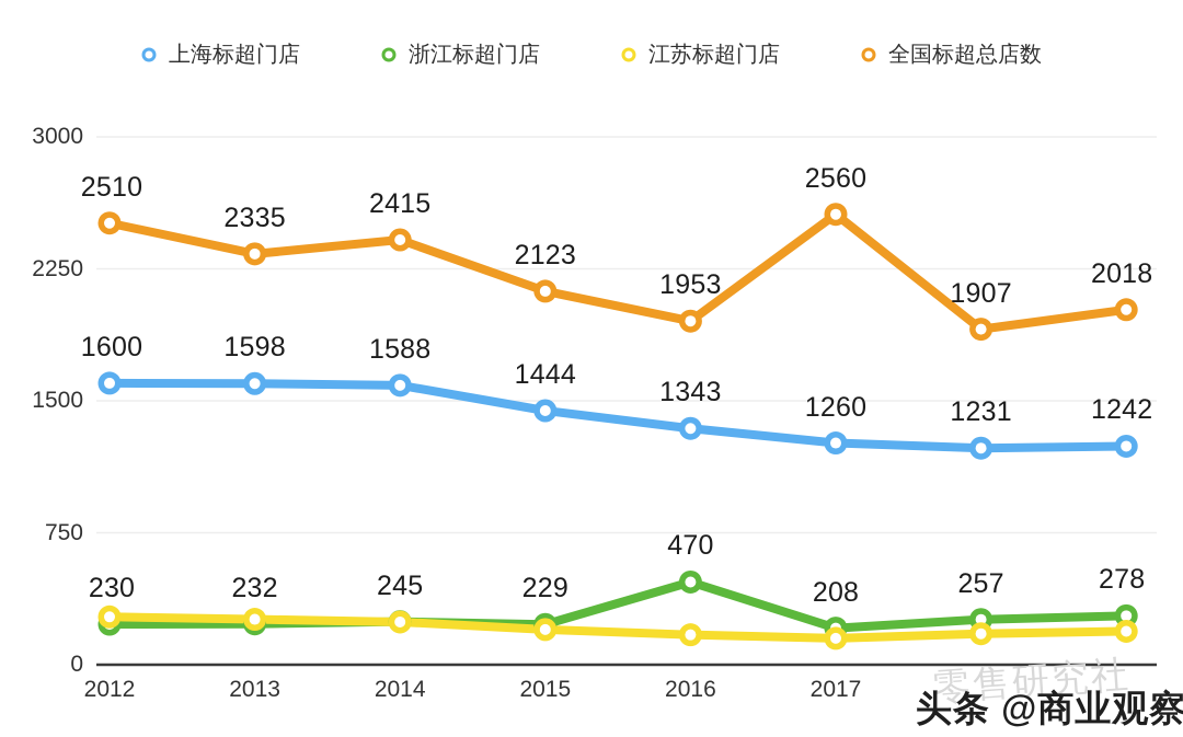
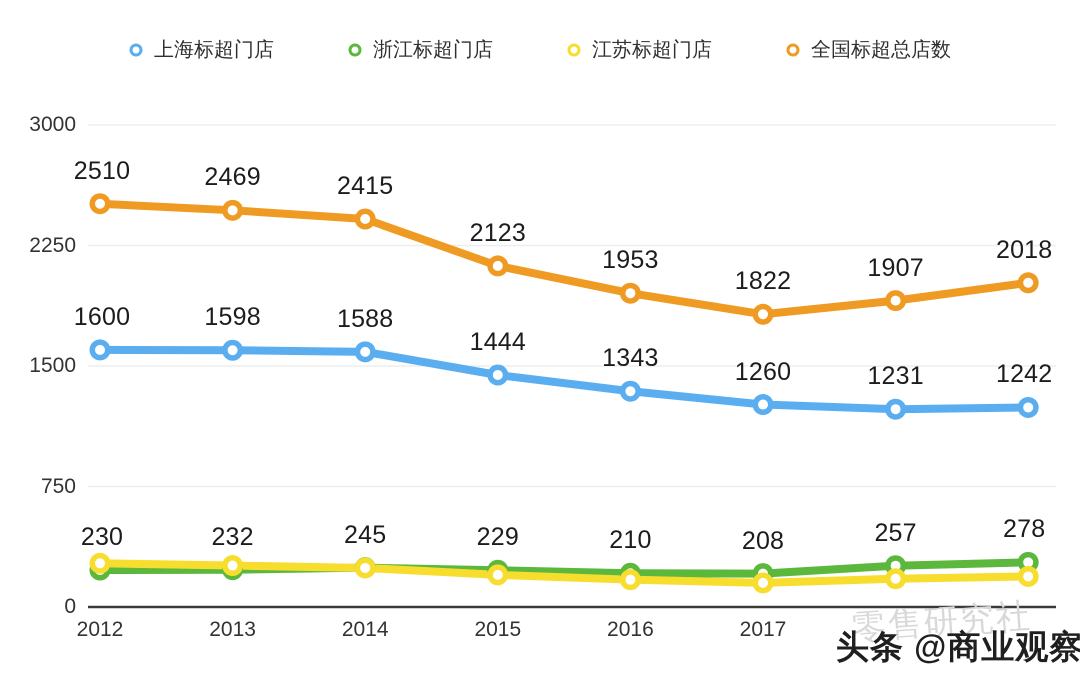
全国标超总店数/2013: 2335 -> 2469
浙江标超门店/2016: 470 -> 210
全国标超总店数/2017: 2560 -> 1822
